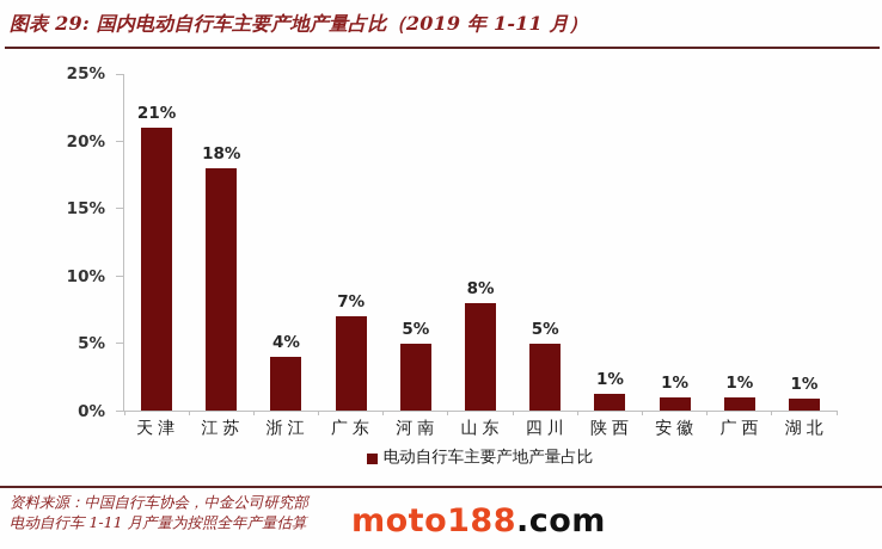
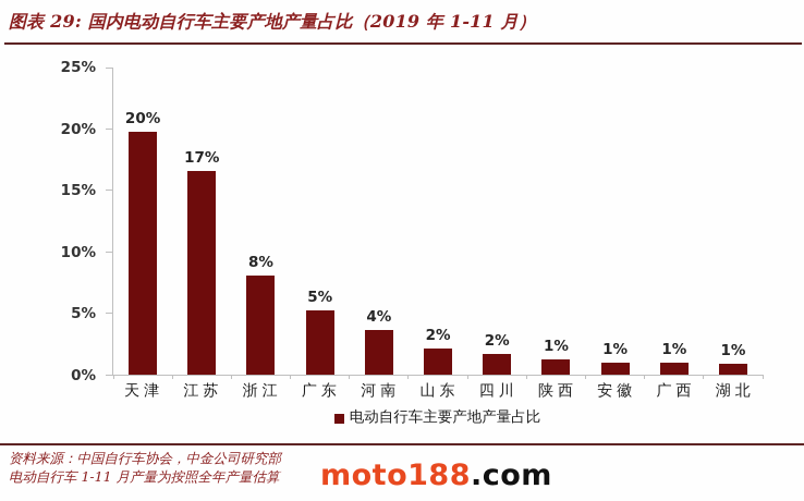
天津: 21% -> 20%
江苏: 18% -> 17%
浙江: 4% -> 8%
广东: 7% -> 5%
河南: 5% -> 4%
山东: 8% -> 2%
四川: 5% -> 2%
